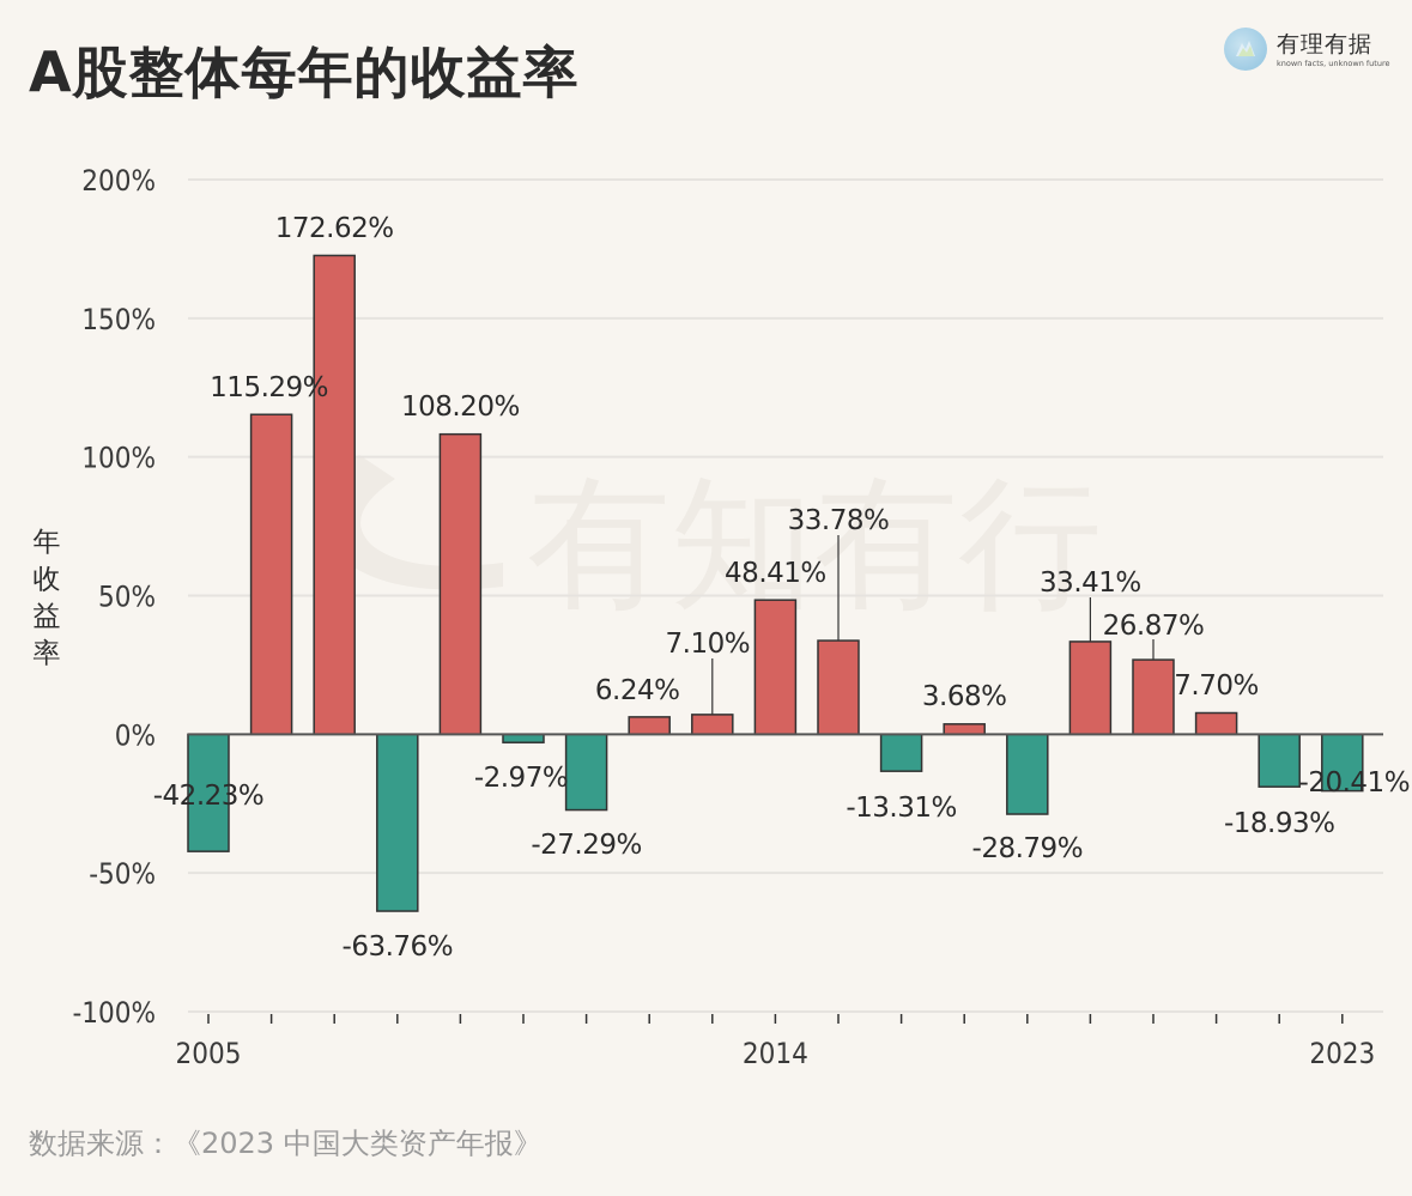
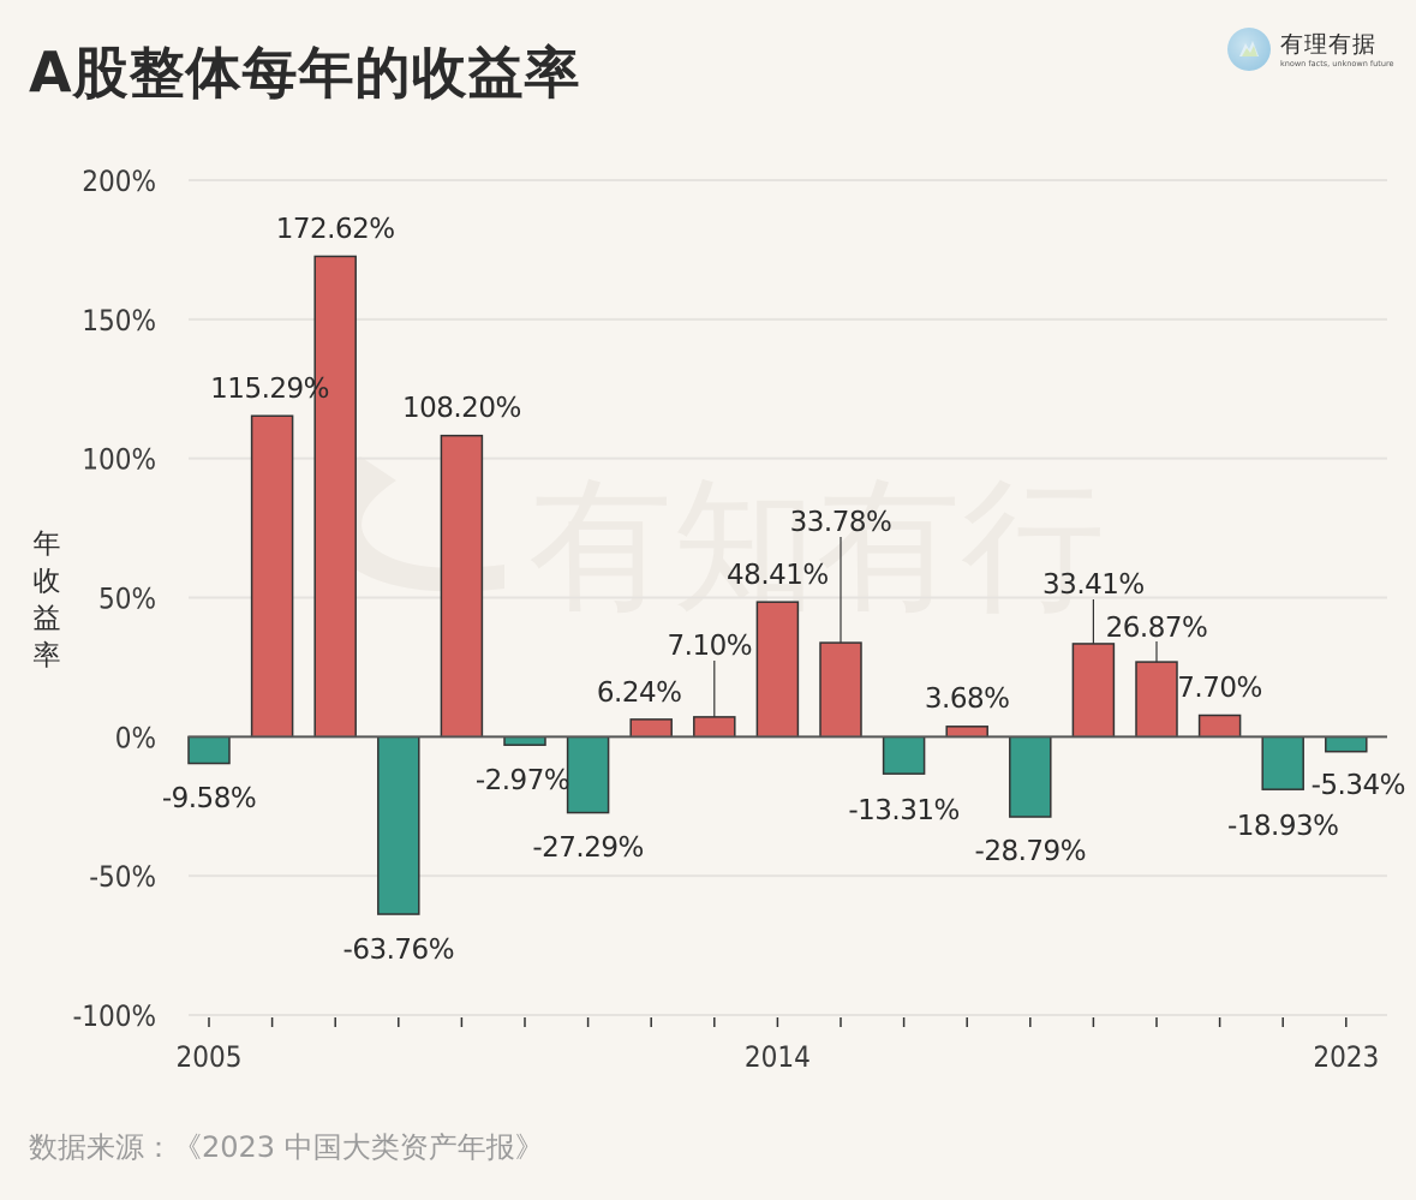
2005: -42.23% -> -9.58%
2023: -20.41% -> -5.34%
